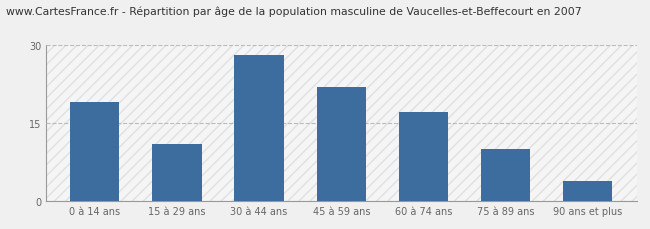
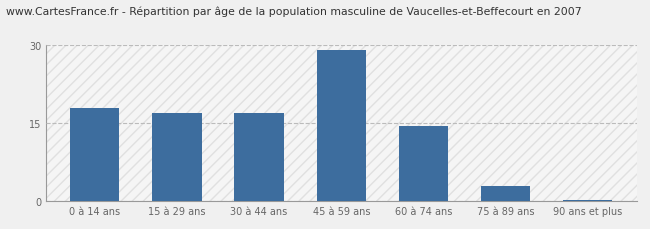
0 à 14 ans: 19.0 -> 18.0
15 à 29 ans: 11.0 -> 17.0
30 à 44 ans: 28.0 -> 17.0
45 à 59 ans: 22.0 -> 29.0
60 à 74 ans: 17.2 -> 14.5
75 à 89 ans: 10.0 -> 3.0
90 ans et plus: 4.0 -> 0.3
